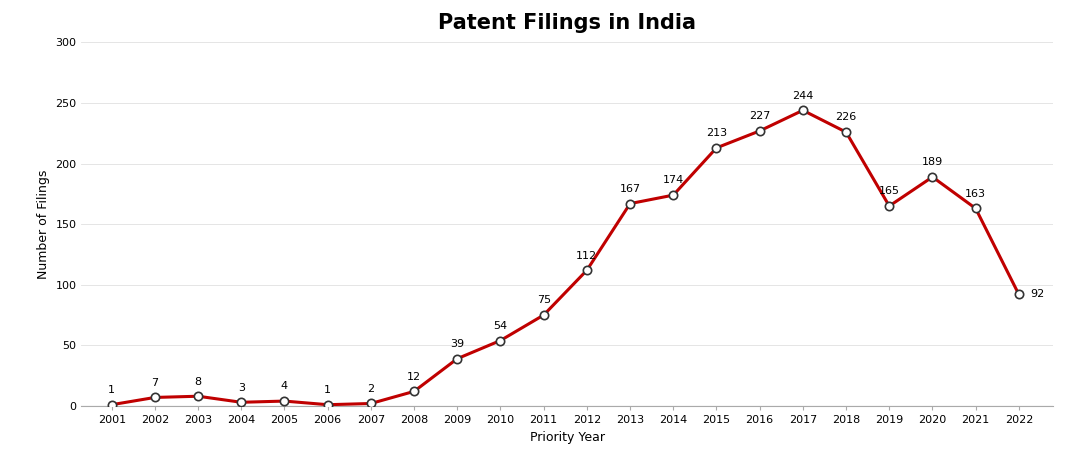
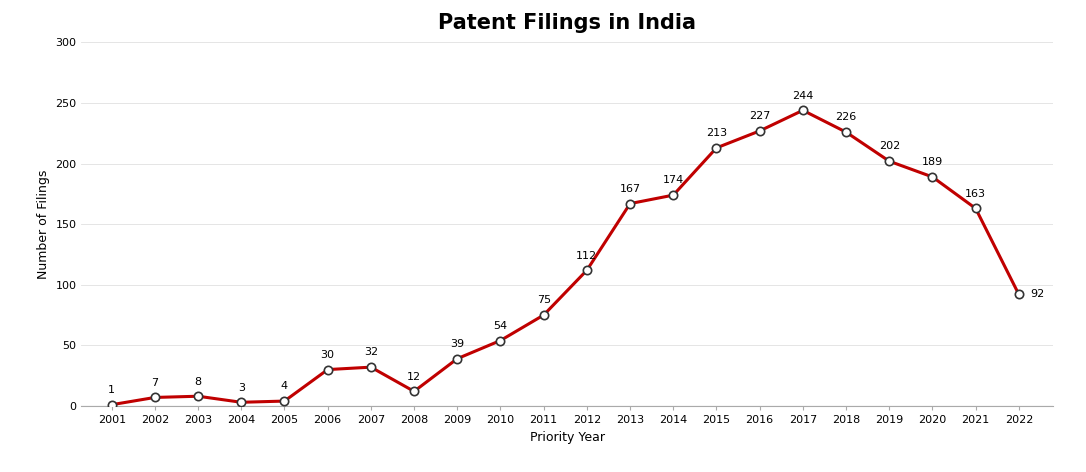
2006: 1 -> 30
2007: 2 -> 32
2019: 165 -> 202
